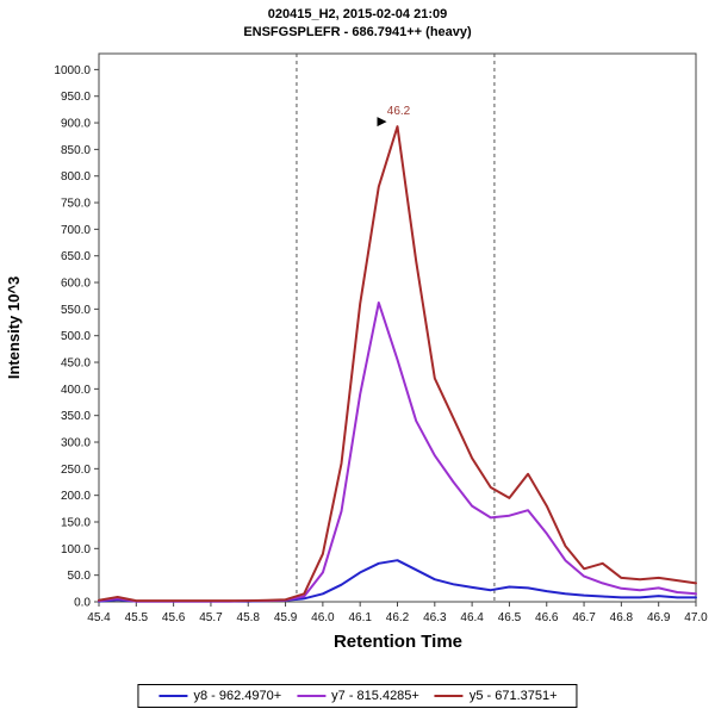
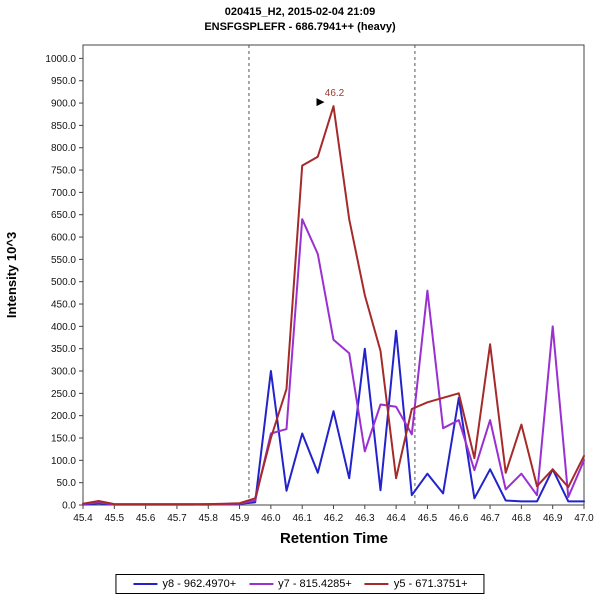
y8 - 962.4970+/46.0: 20 -> 300
y7 - 815.4285+/46.0: 60 -> 160
y5 - 671.3751+/46.0: 90 -> 150
y8 - 962.4970+/46.1: 60 -> 160
y7 - 815.4285+/46.1: 390 -> 640
y5 - 671.3751+/46.1: 560 -> 760
y8 - 962.4970+/46.2: 80 -> 210
y7 - 815.4285+/46.2: 460 -> 370
y8 - 962.4970+/46.3: 40 -> 350
y7 - 815.4285+/46.3: 280 -> 120
y5 - 671.3751+/46.3: 420 -> 470
y8 - 962.4970+/46.4: 30 -> 390
y7 - 815.4285+/46.4: 180 -> 220
y5 - 671.3751+/46.4: 270 -> 60
y8 - 962.4970+/46.5: 30 -> 70
y7 - 815.4285+/46.5: 160 -> 480
y5 - 671.3751+/46.5: 200 -> 230
y8 - 962.4970+/46.6: 20 -> 240
y7 - 815.4285+/46.6: 130 -> 190
y5 - 671.3751+/46.6: 180 -> 250
y8 - 962.4970+/46.7: 10 -> 80
y7 - 815.4285+/46.7: 50 -> 190
y5 - 671.3751+/46.7: 60 -> 360
y7 - 815.4285+/46.8: 20 -> 70
y5 - 671.3751+/46.8: 40 -> 180
y8 - 962.4970+/46.9: 10 -> 80
y7 - 815.4285+/46.9: 30 -> 400
y5 - 671.3751+/46.9: 40 -> 80
y7 - 815.4285+/47.0: 20 -> 100
y5 - 671.3751+/47.0: 40 -> 110
